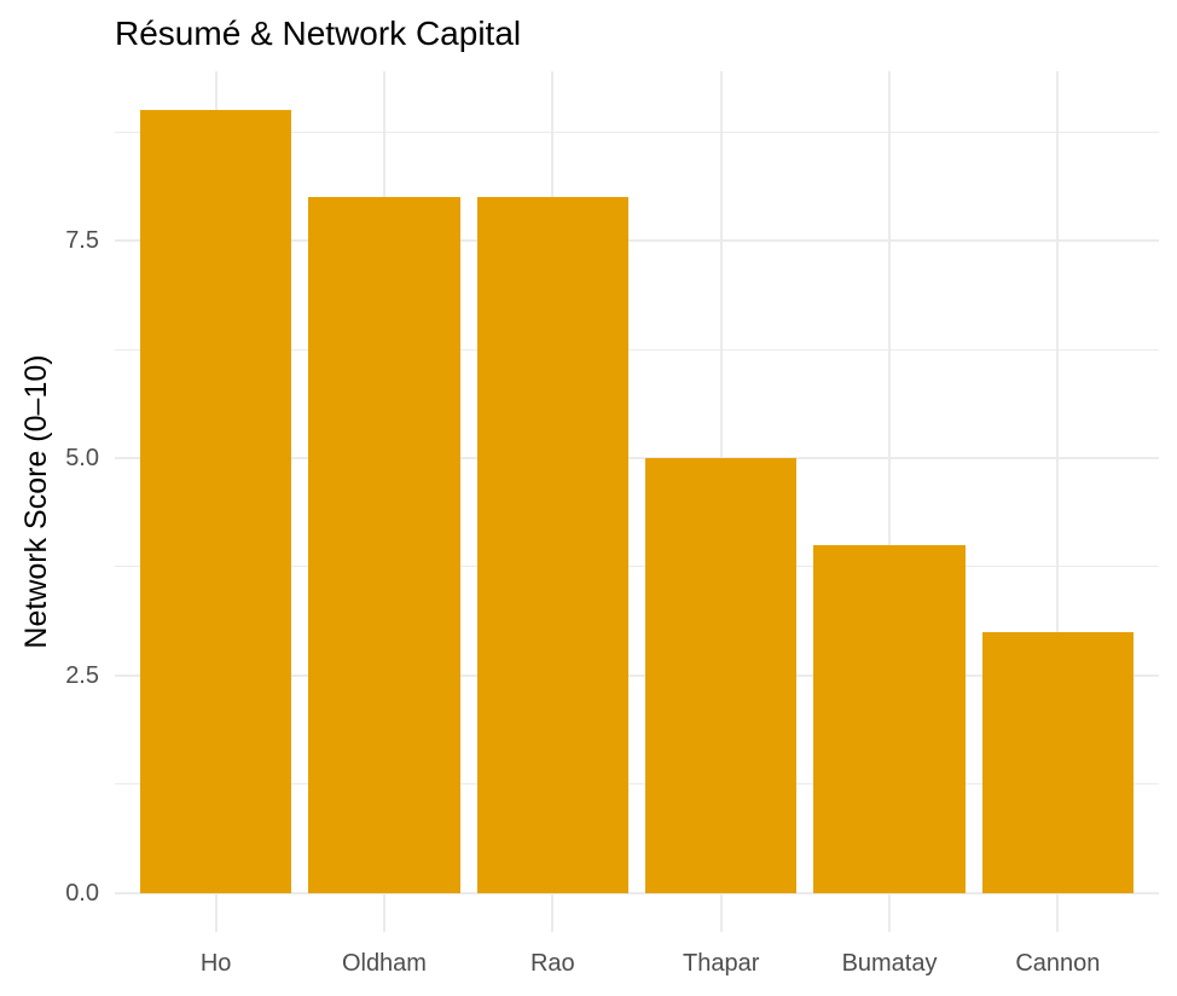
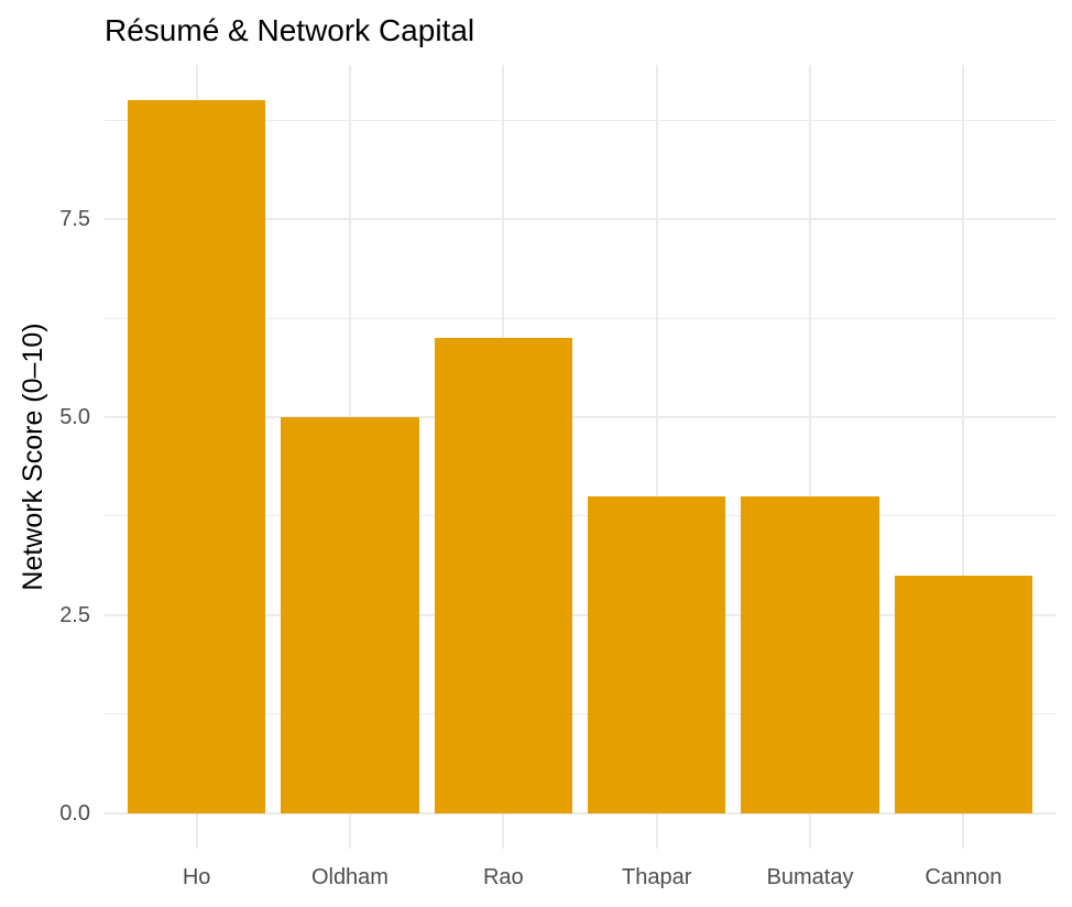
Oldham: 8 -> 5
Rao: 8 -> 6
Thapar: 5 -> 4
